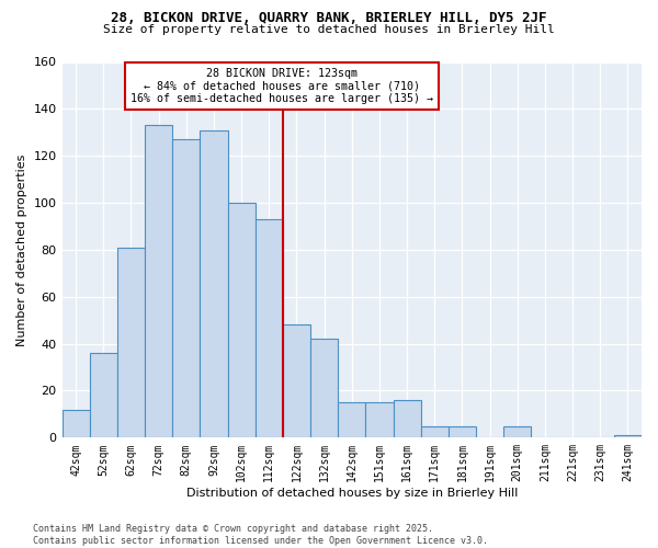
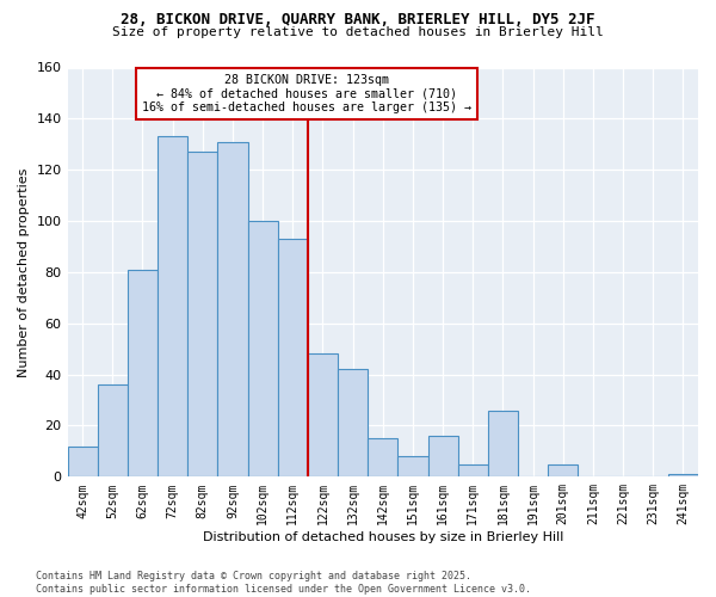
151sqm: 15 -> 8
181sqm: 5 -> 26
